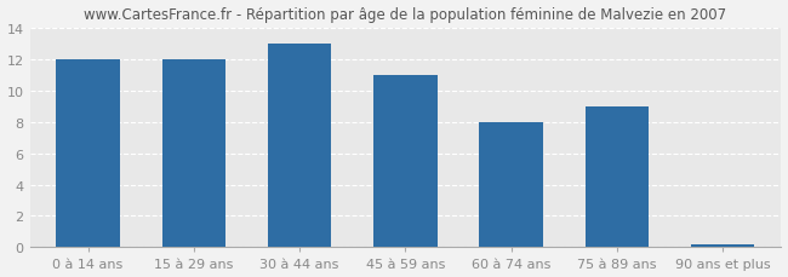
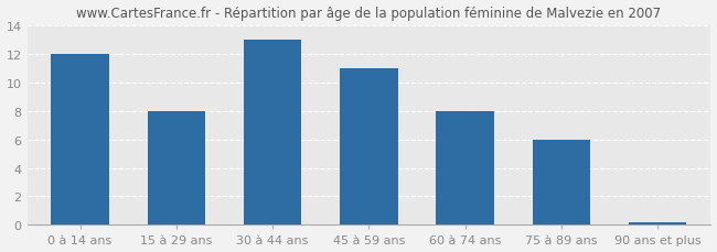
15 à 29 ans: 12.0 -> 8.0
75 à 89 ans: 9.0 -> 6.0
